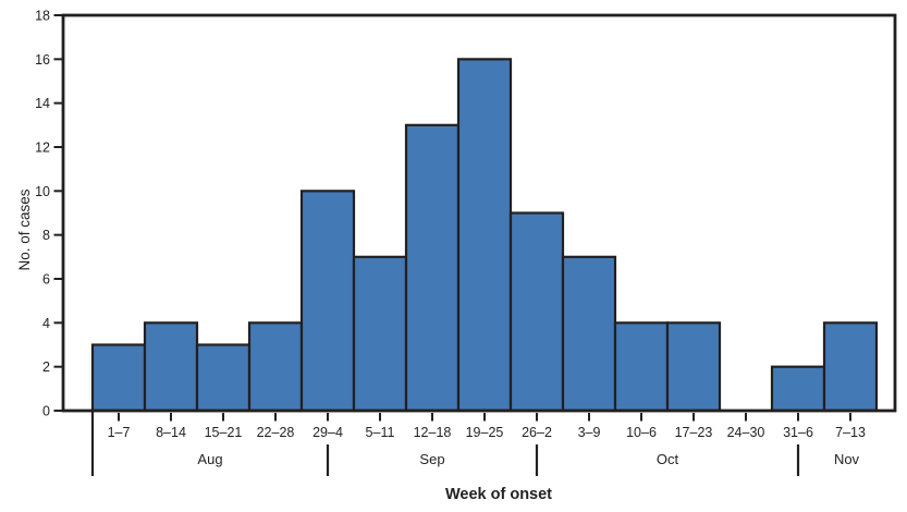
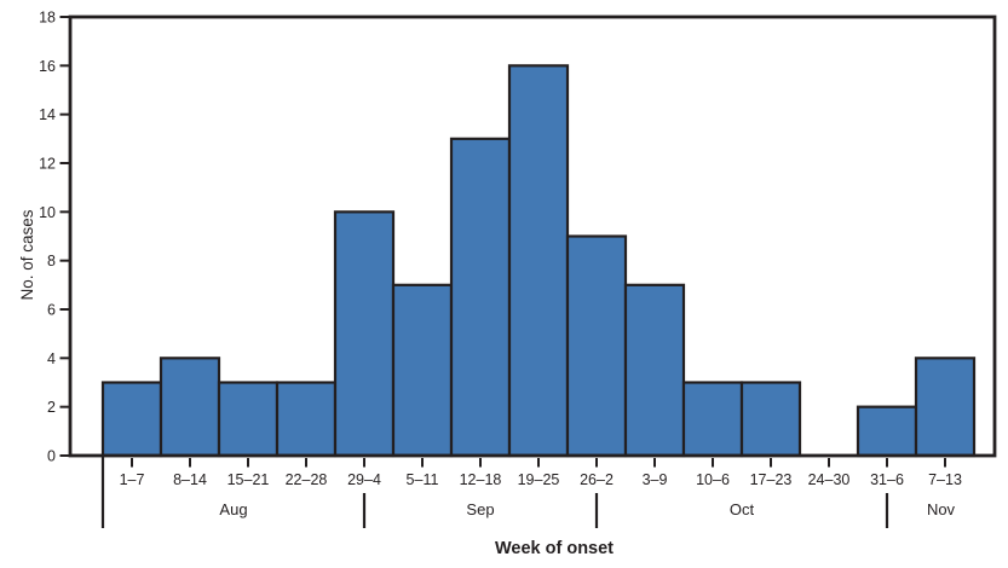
22–28: 4 -> 3
10–6: 4 -> 3
17–23: 4 -> 3
